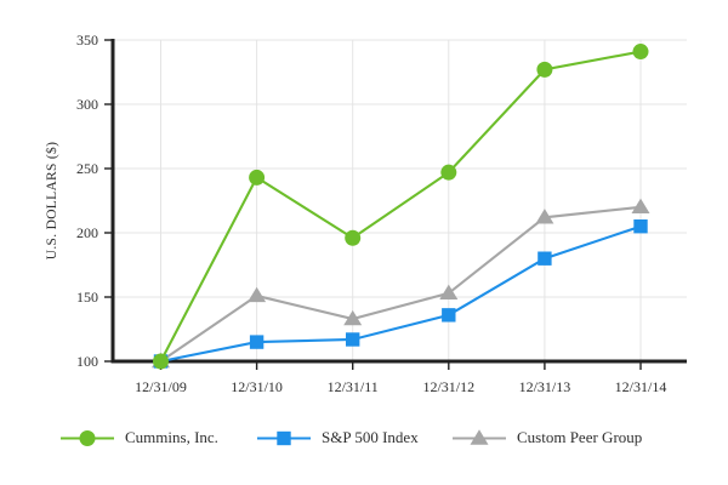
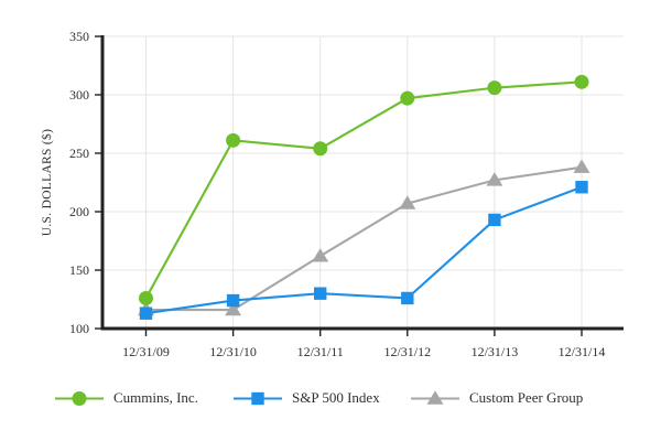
Cummins, Inc./12/31/09: 100 -> 126
S&P 500 Index/12/31/09: 100 -> 113
Custom Peer Group/12/31/09: 100 -> 116
Cummins, Inc./12/31/10: 243 -> 261
S&P 500 Index/12/31/10: 115 -> 124
Custom Peer Group/12/31/10: 151 -> 116
Cummins, Inc./12/31/11: 196 -> 254
S&P 500 Index/12/31/11: 117 -> 130
Custom Peer Group/12/31/11: 133 -> 162
Cummins, Inc./12/31/12: 247 -> 297
S&P 500 Index/12/31/12: 136 -> 126
Custom Peer Group/12/31/12: 153 -> 207
Cummins, Inc./12/31/13: 327 -> 306
S&P 500 Index/12/31/13: 180 -> 193
Custom Peer Group/12/31/13: 212 -> 227
Cummins, Inc./12/31/14: 341 -> 311
S&P 500 Index/12/31/14: 205 -> 221
Custom Peer Group/12/31/14: 220 -> 238
